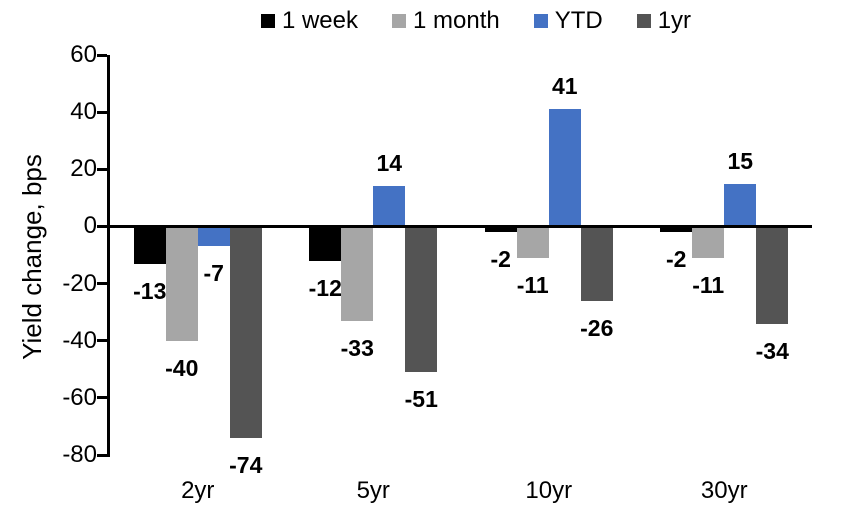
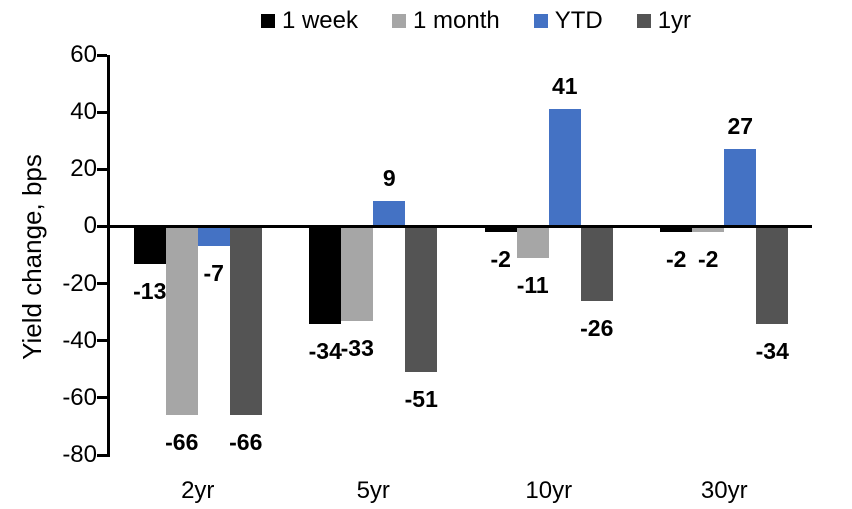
1 month/2yr: -40 -> -66
1yr/2yr: -74 -> -66
1 week/5yr: -12 -> -34
YTD/5yr: 14 -> 9
1 month/30yr: -11 -> -2
YTD/30yr: 15 -> 27
